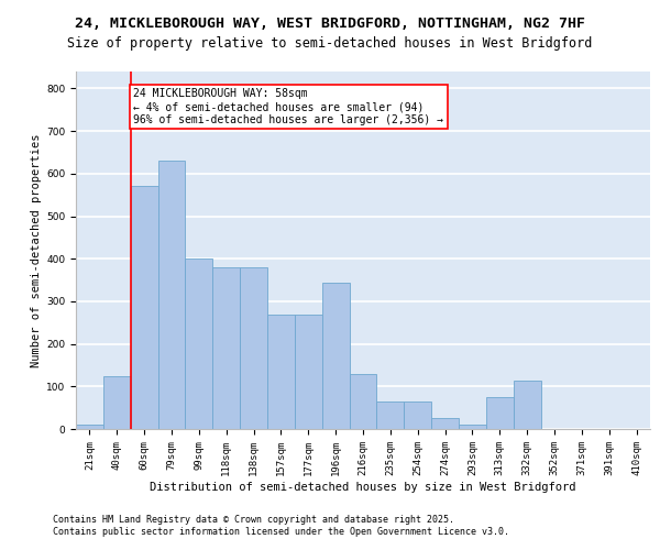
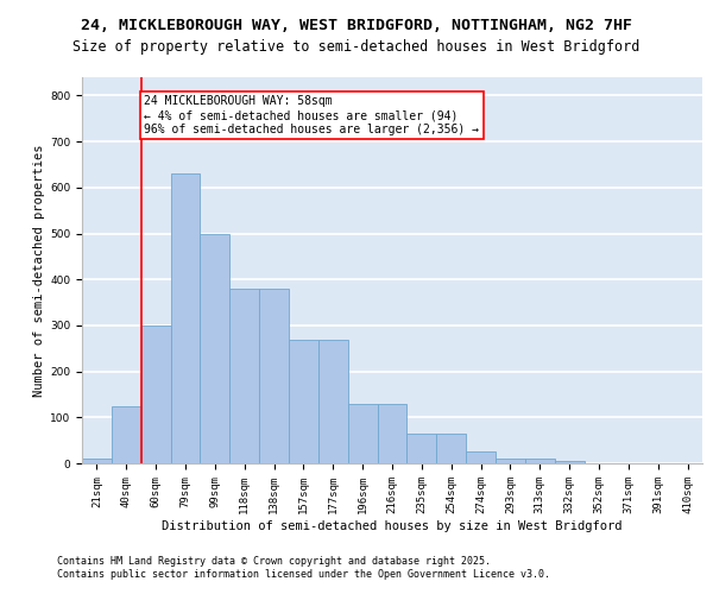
60sqm: 570 -> 300
99sqm: 400 -> 500
196sqm: 345 -> 130
313sqm: 75 -> 10
332sqm: 115 -> 5
